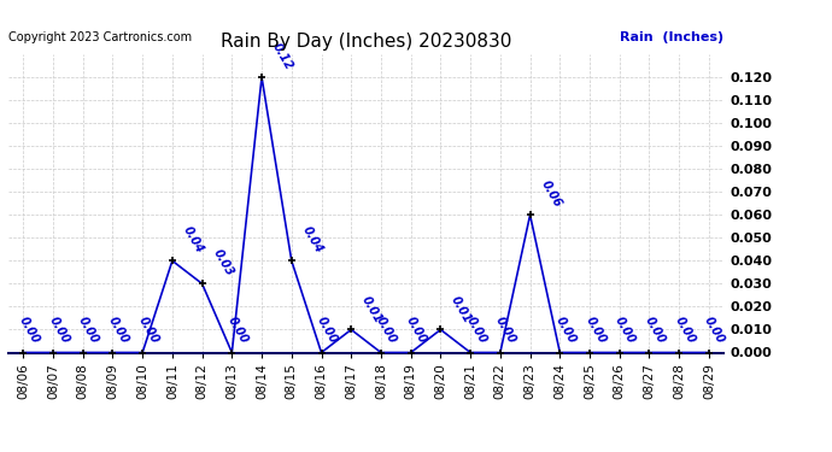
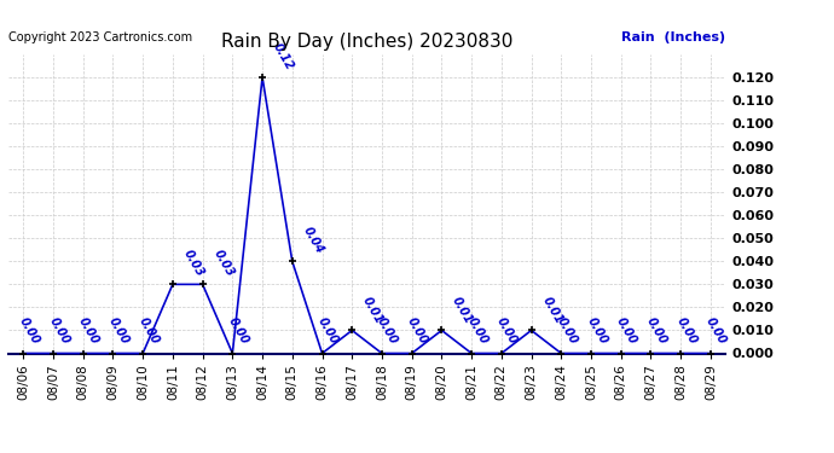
08/11: 0.04 -> 0.03
08/23: 0.06 -> 0.01
